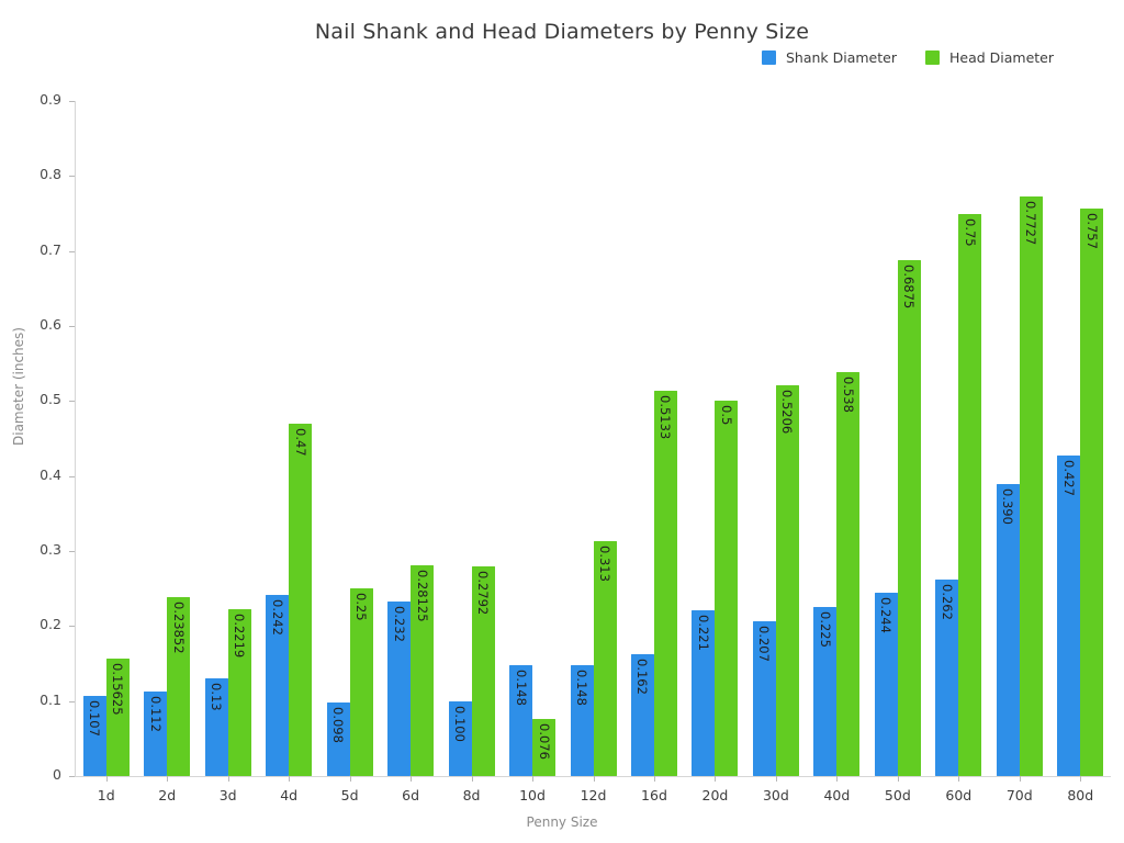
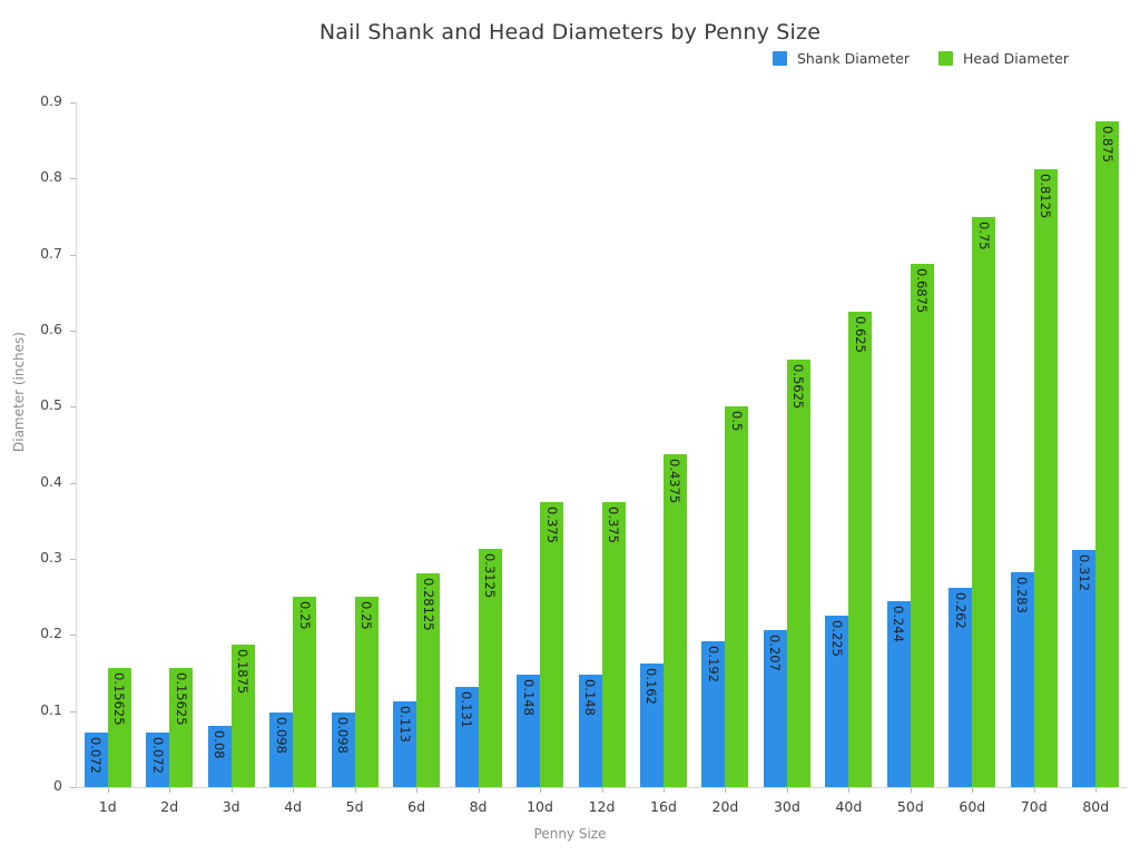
Shank Diameter/1d: 0.107 -> 0.072
Shank Diameter/2d: 0.112 -> 0.072
Head Diameter/2d: 0.23852 -> 0.15625
Shank Diameter/3d: 0.13 -> 0.08
Head Diameter/3d: 0.2219 -> 0.1875
Shank Diameter/4d: 0.242 -> 0.098
Head Diameter/4d: 0.47 -> 0.25
Shank Diameter/6d: 0.232 -> 0.113
Shank Diameter/8d: 0.100 -> 0.131
Head Diameter/8d: 0.2792 -> 0.3125
Head Diameter/10d: 0.076 -> 0.375
Head Diameter/12d: 0.313 -> 0.375
Head Diameter/16d: 0.5133 -> 0.4375
Shank Diameter/20d: 0.221 -> 0.192
Head Diameter/30d: 0.5206 -> 0.5625
Head Diameter/40d: 0.538 -> 0.625
Shank Diameter/70d: 0.390 -> 0.283
Head Diameter/70d: 0.7727 -> 0.8125
Shank Diameter/80d: 0.427 -> 0.312
Head Diameter/80d: 0.757 -> 0.875
